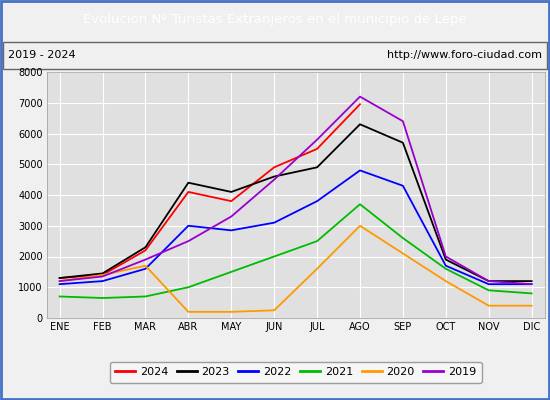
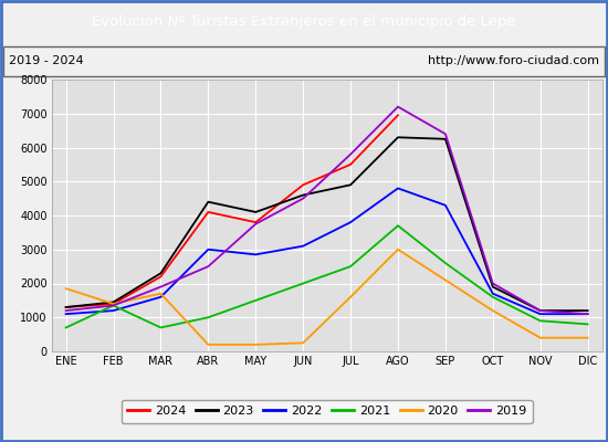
2020/ENE: 1200 -> 1850
2021/FEB: 650 -> 1350
2019/MAY: 3300 -> 3750
2023/SEP: 5700 -> 6250
